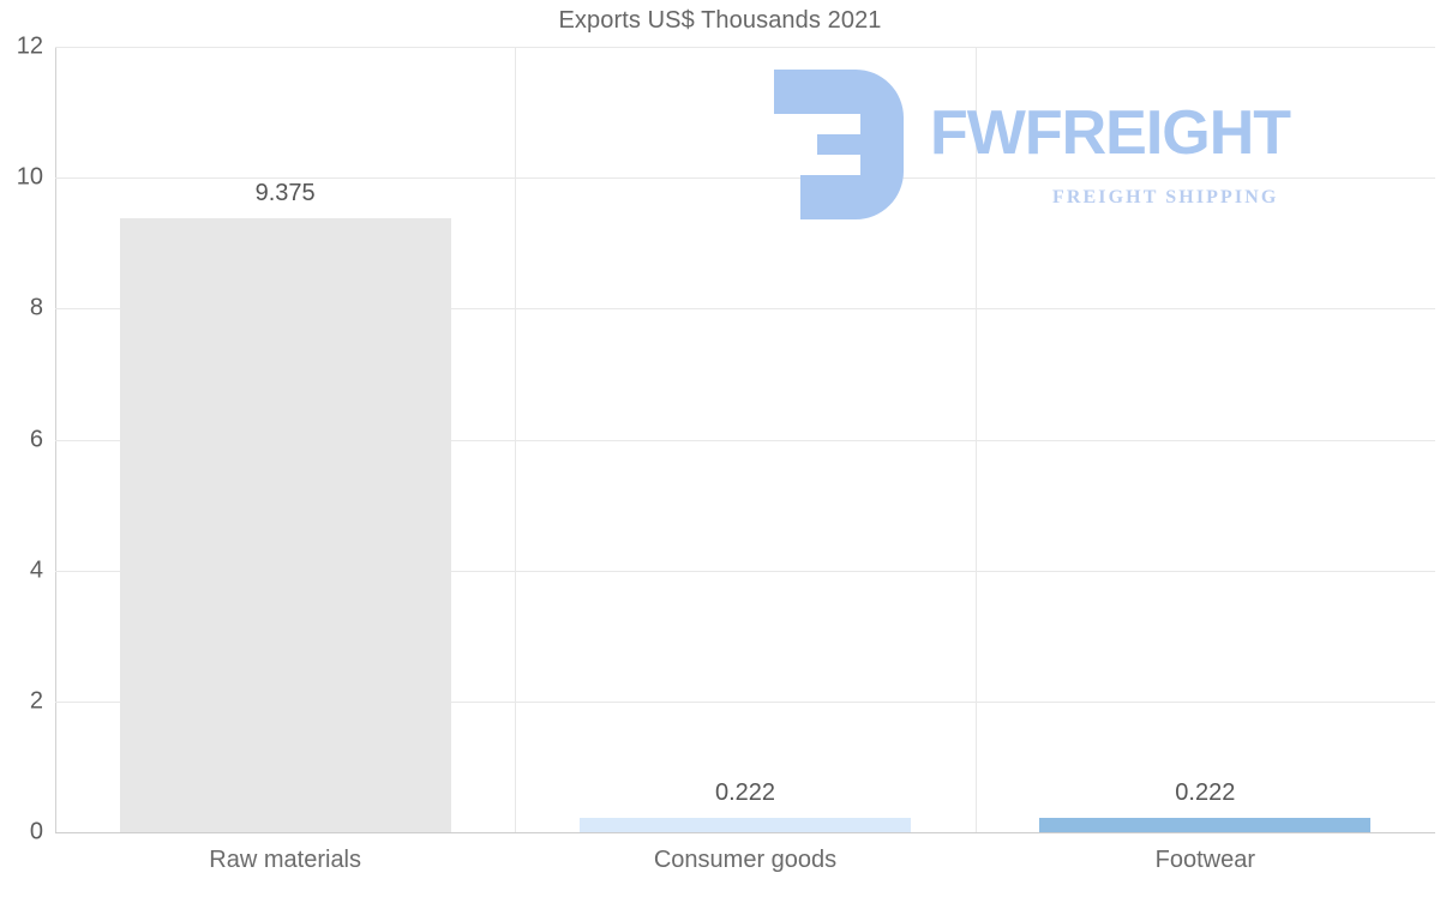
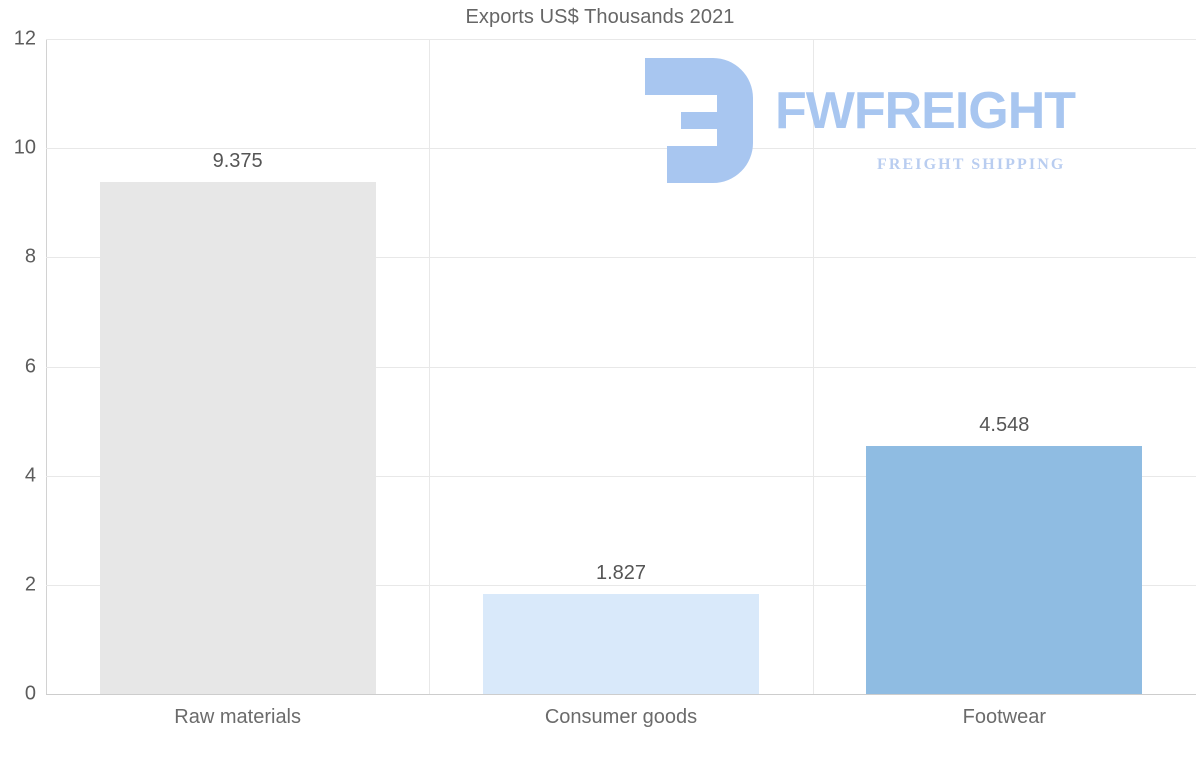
Consumer goods: 0.222 -> 1.827
Footwear: 0.222 -> 4.548
